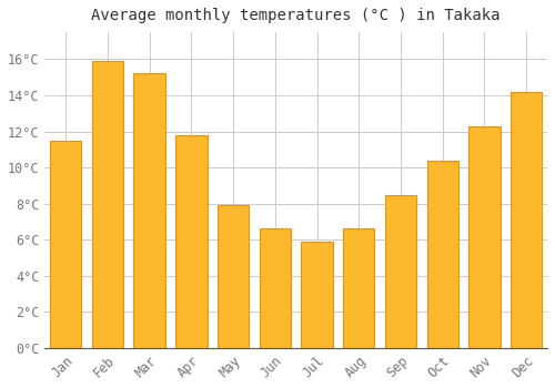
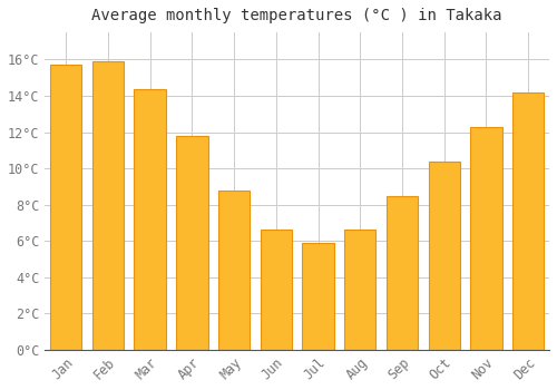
Jan: 11.5°C -> 15.7°C
Mar: 15.2°C -> 14.4°C
May: 7.9°C -> 8.8°C
